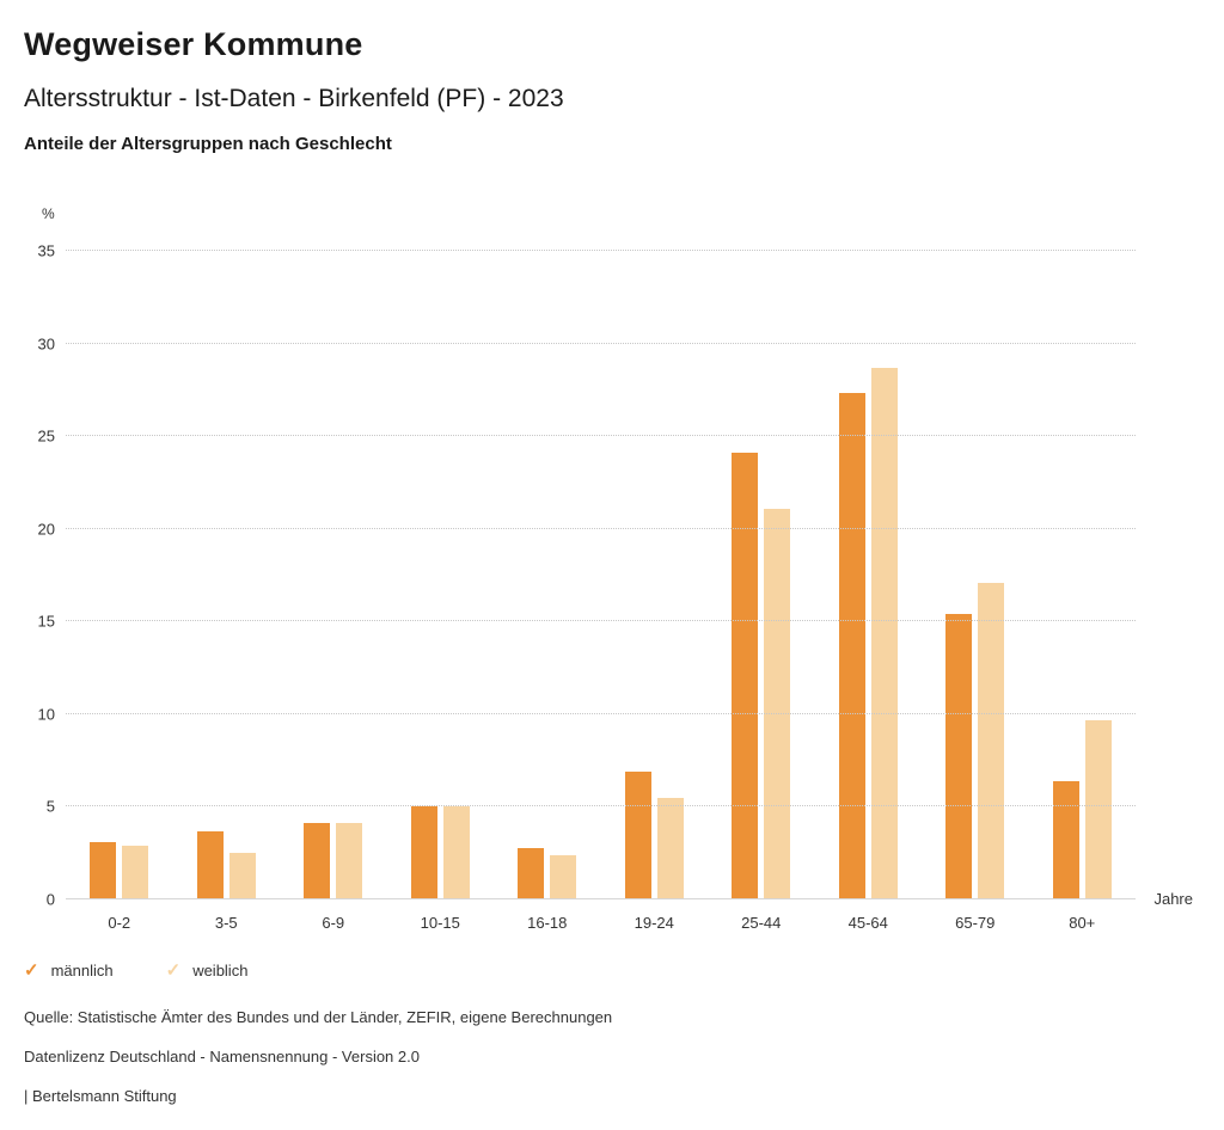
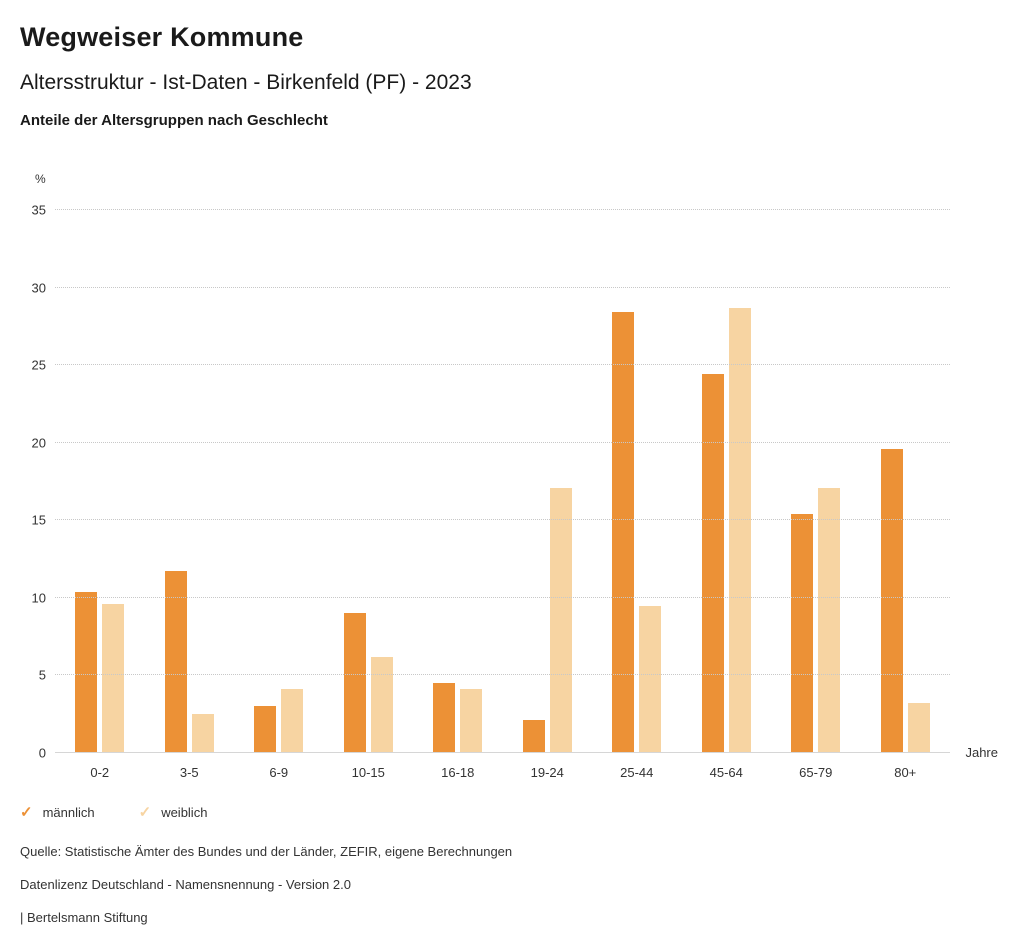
männlich/0-2: 3.1 -> 10.4
weiblich/0-2: 2.9 -> 9.6
männlich/3-5: 3.7 -> 11.7
männlich/6-9: 4.1 -> 3.0
männlich/10-15: 5.0 -> 9.0
weiblich/10-15: 5.0 -> 6.2
männlich/16-18: 2.8 -> 4.5
weiblich/16-18: 2.4 -> 4.1
männlich/19-24: 6.9 -> 2.1
weiblich/19-24: 5.5 -> 17.1
männlich/25-44: 24.1 -> 28.4
weiblich/25-44: 21.1 -> 9.5
männlich/45-64: 27.3 -> 24.4
männlich/80+: 6.4 -> 19.6
weiblich/80+: 9.7 -> 3.2
